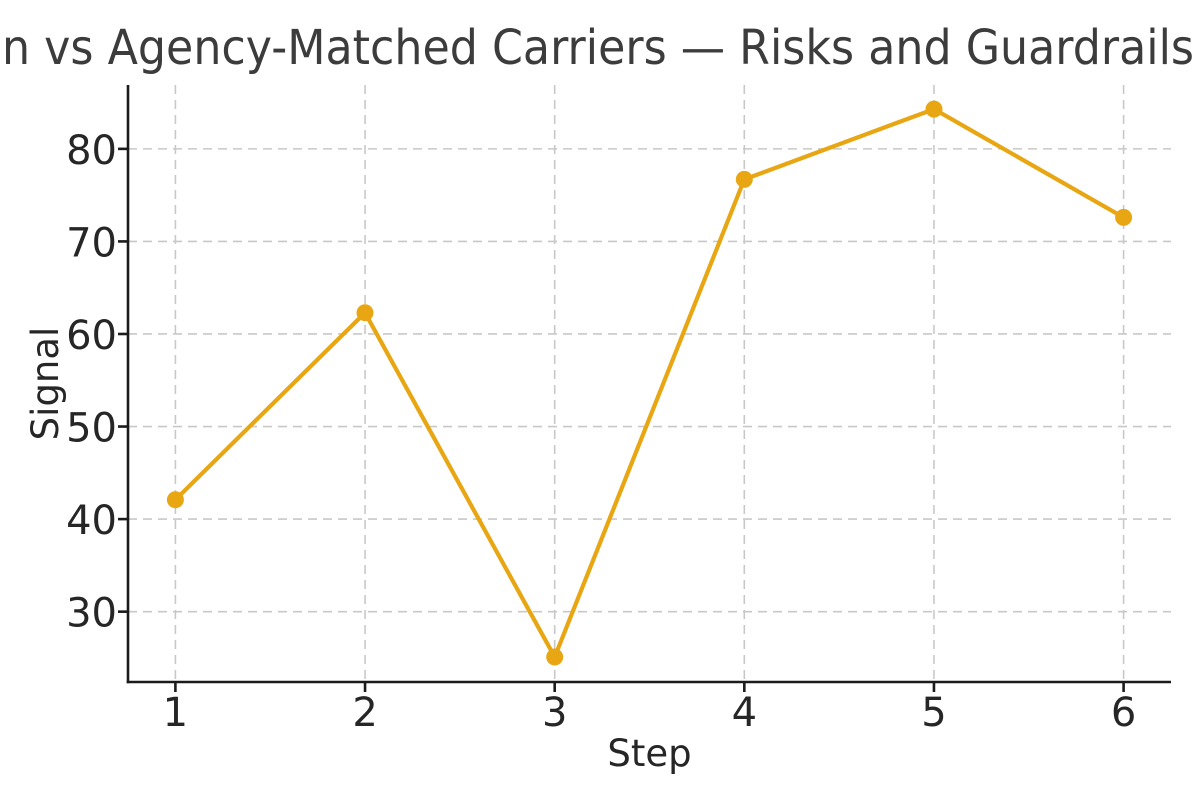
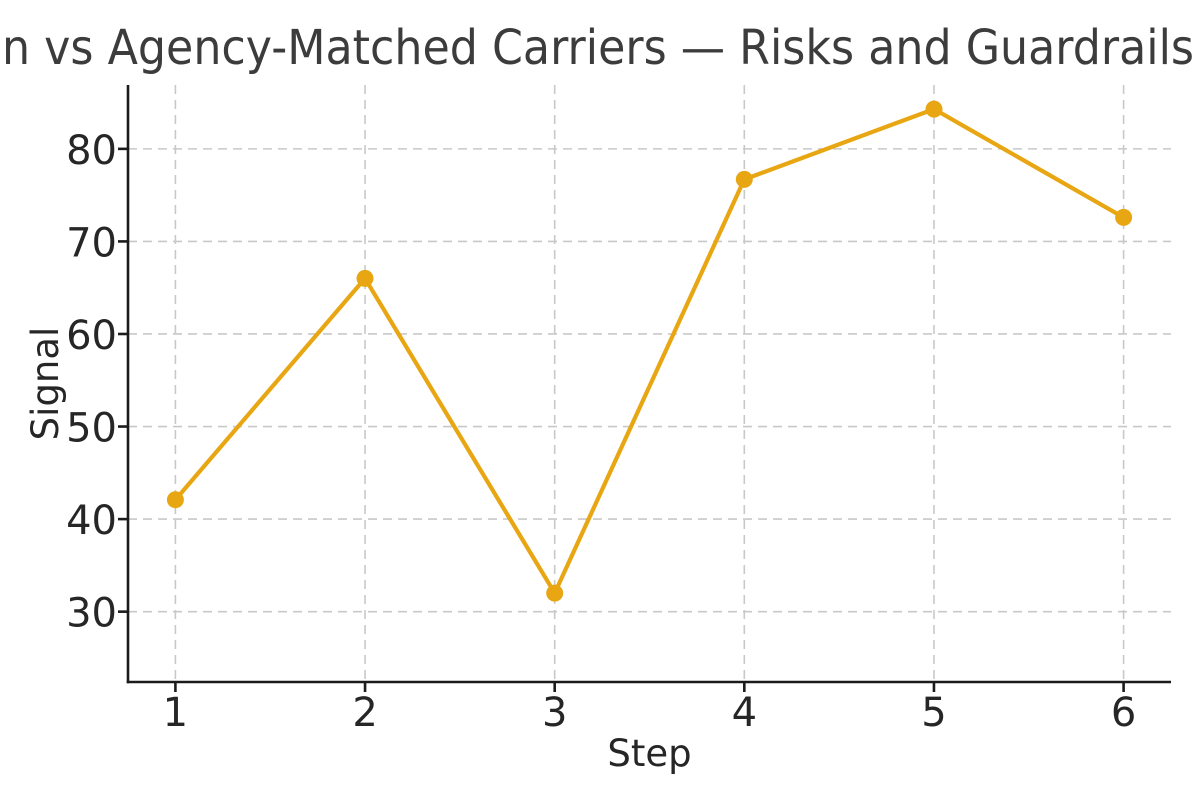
2: 62 -> 66
3: 25 -> 32
